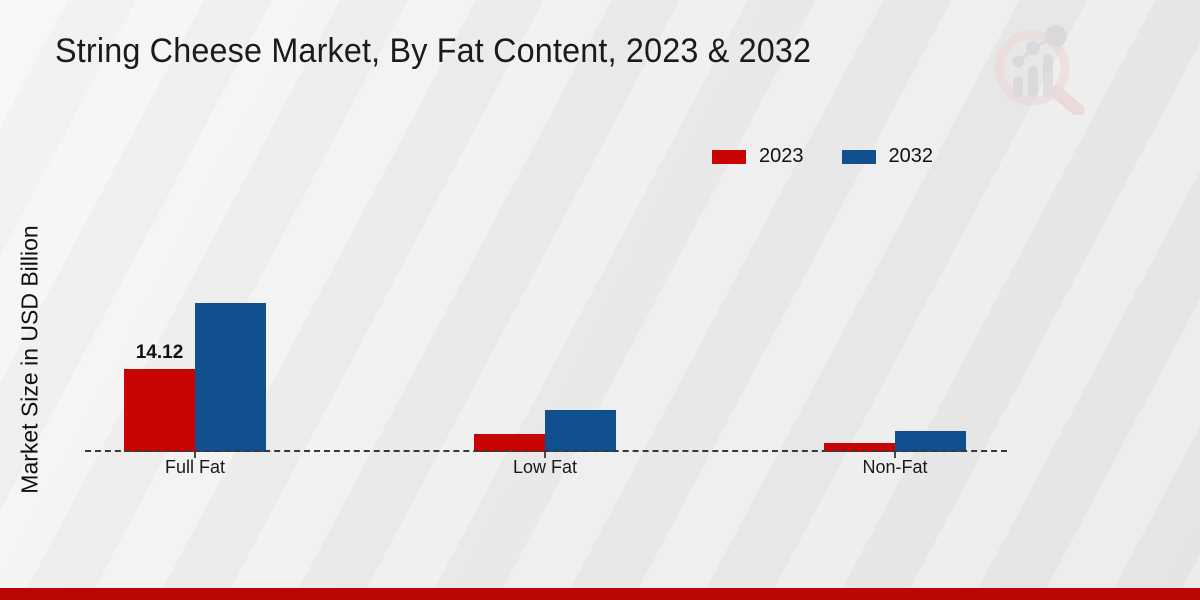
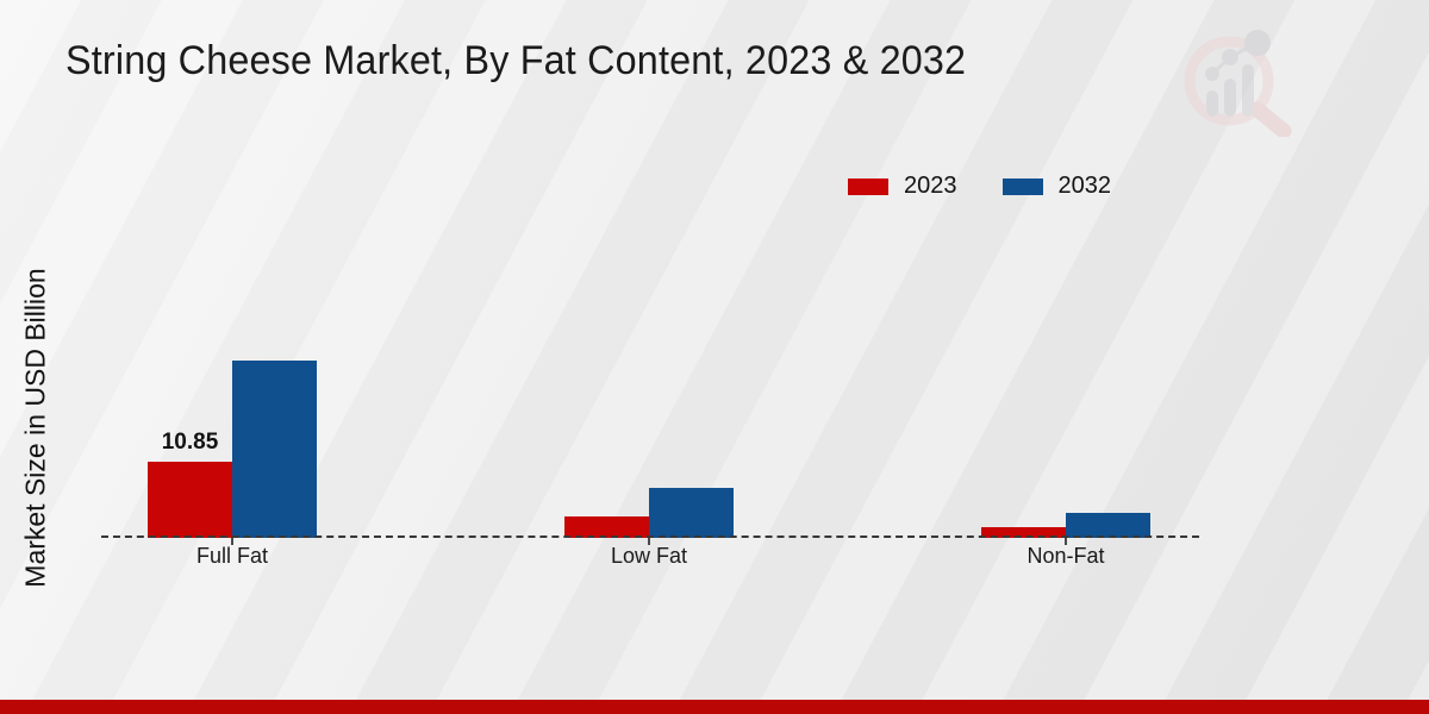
2023/Full Fat: 14.12 -> 10.85
